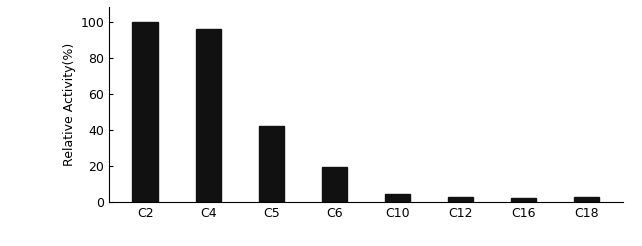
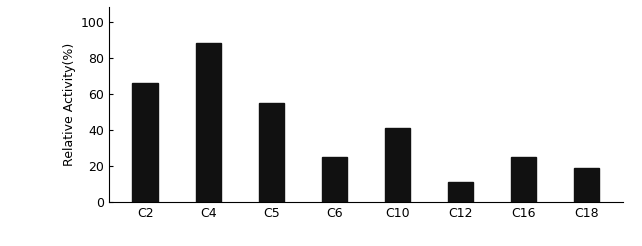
C2: 100 -> 66
C4: 96 -> 88
C5: 42 -> 55
C6: 20 -> 25
C10: 4 -> 41
C12: 2 -> 11
C16: 2 -> 25
C18: 2 -> 19
